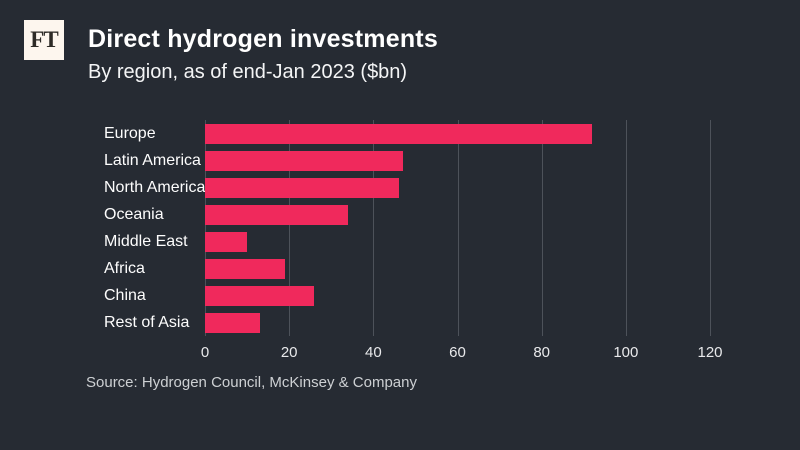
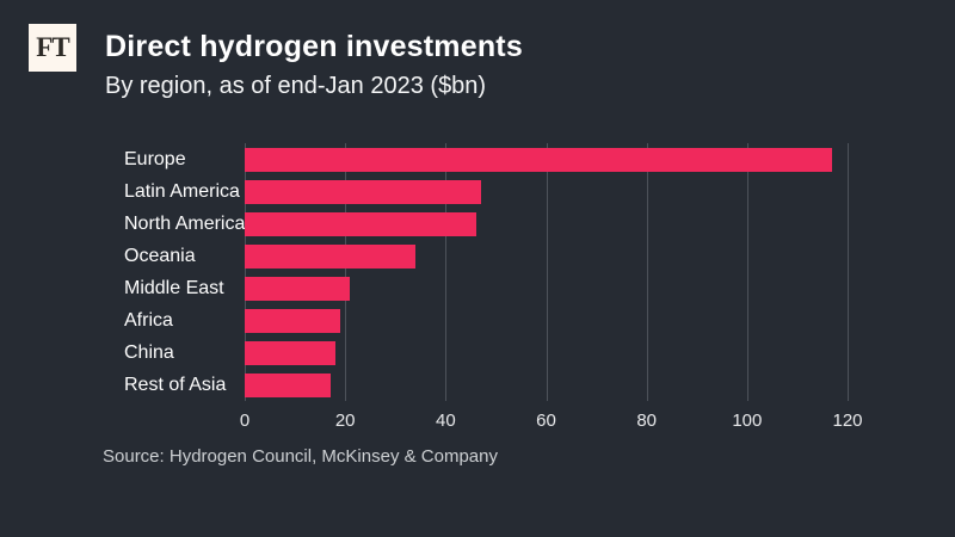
Europe: 92 -> 117
Middle East: 10 -> 21
China: 26 -> 18
Rest of Asia: 13 -> 17
